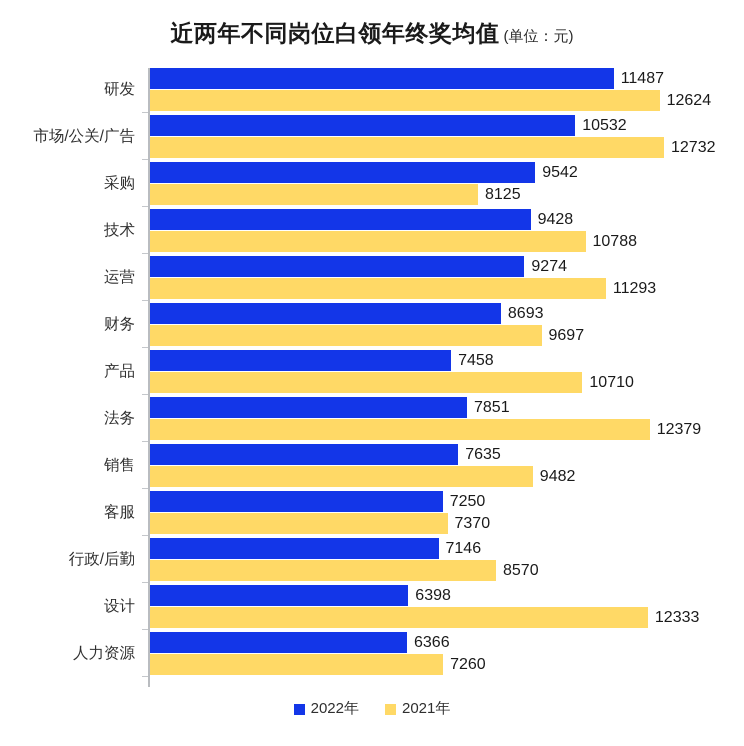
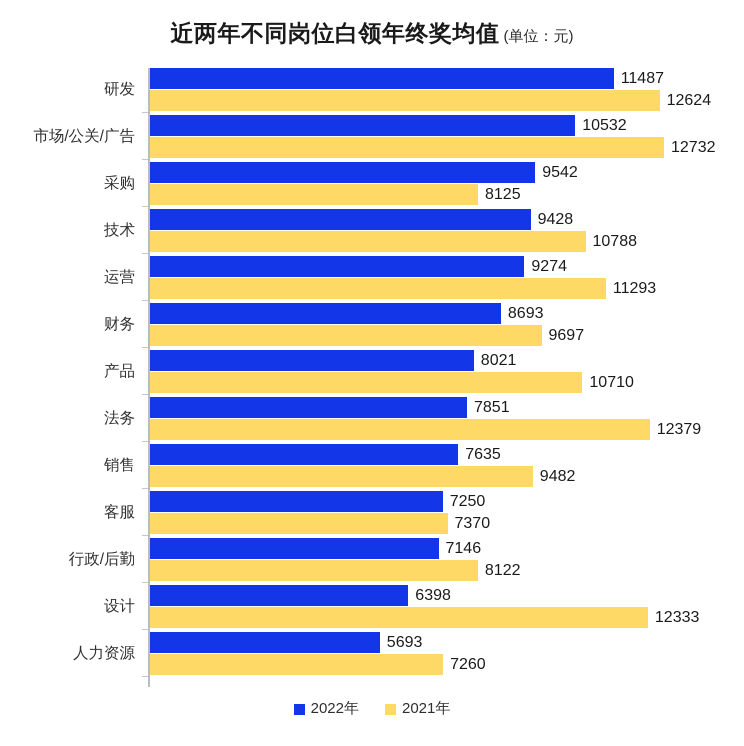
2022年/产品: 7458 -> 8021
2021年/行政/后勤: 8570 -> 8122
2022年/人力资源: 6366 -> 5693
